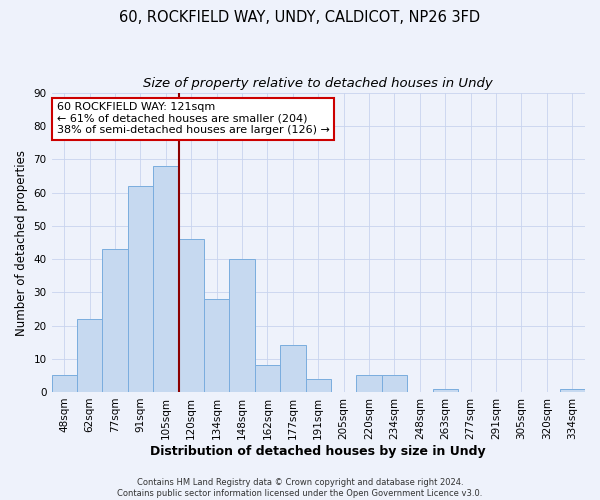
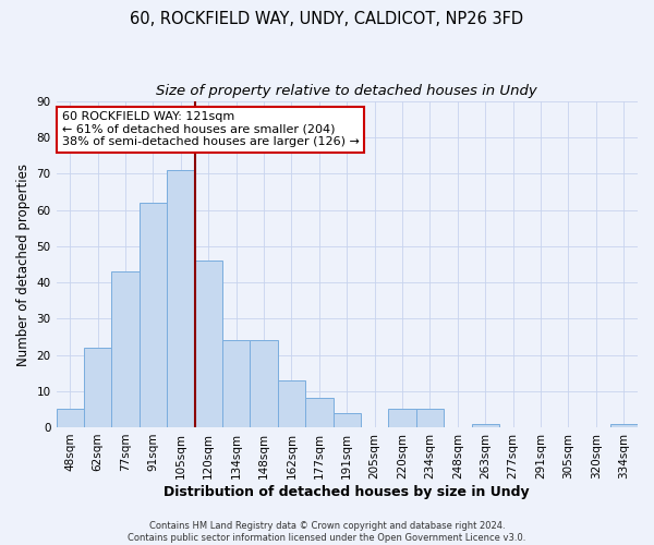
105sqm: 68 -> 71
134sqm: 28 -> 24
148sqm: 40 -> 24
162sqm: 8 -> 13
177sqm: 14 -> 8
